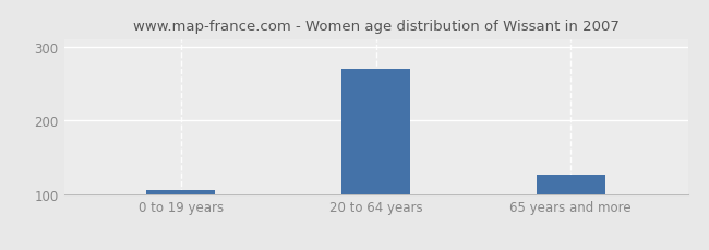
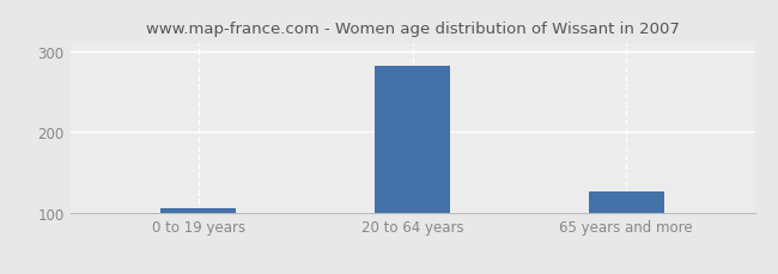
20 to 64 years: 270 -> 282
